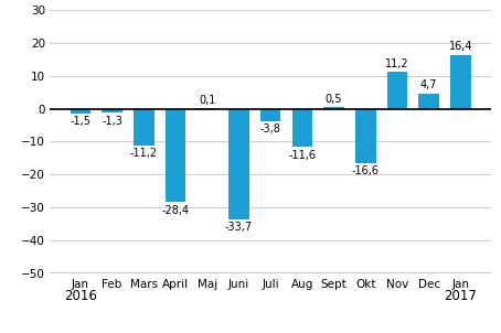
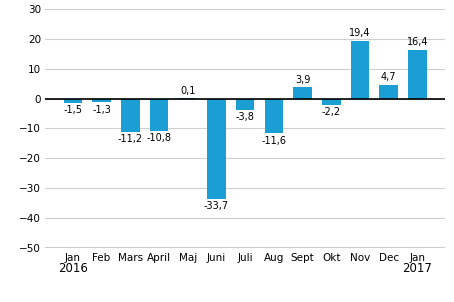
April: -28,4 -> -10,8
Sept: 0,5 -> 3,9
Okt: -16,6 -> -2,2
Nov: 11,2 -> 19,4
